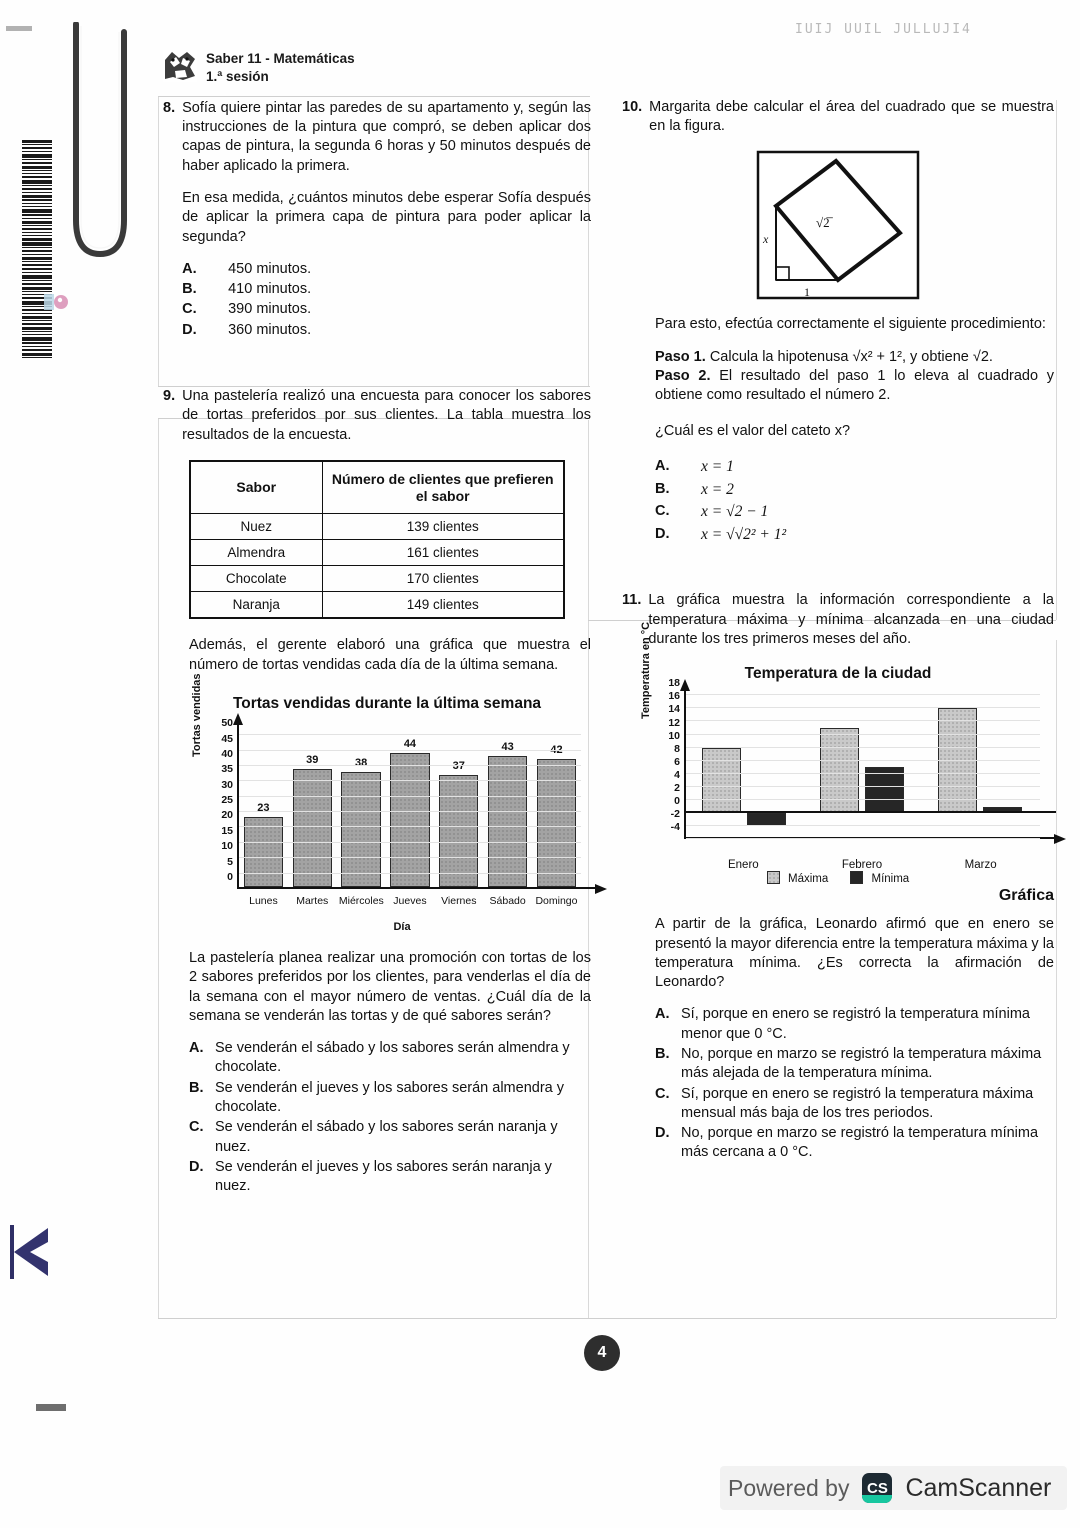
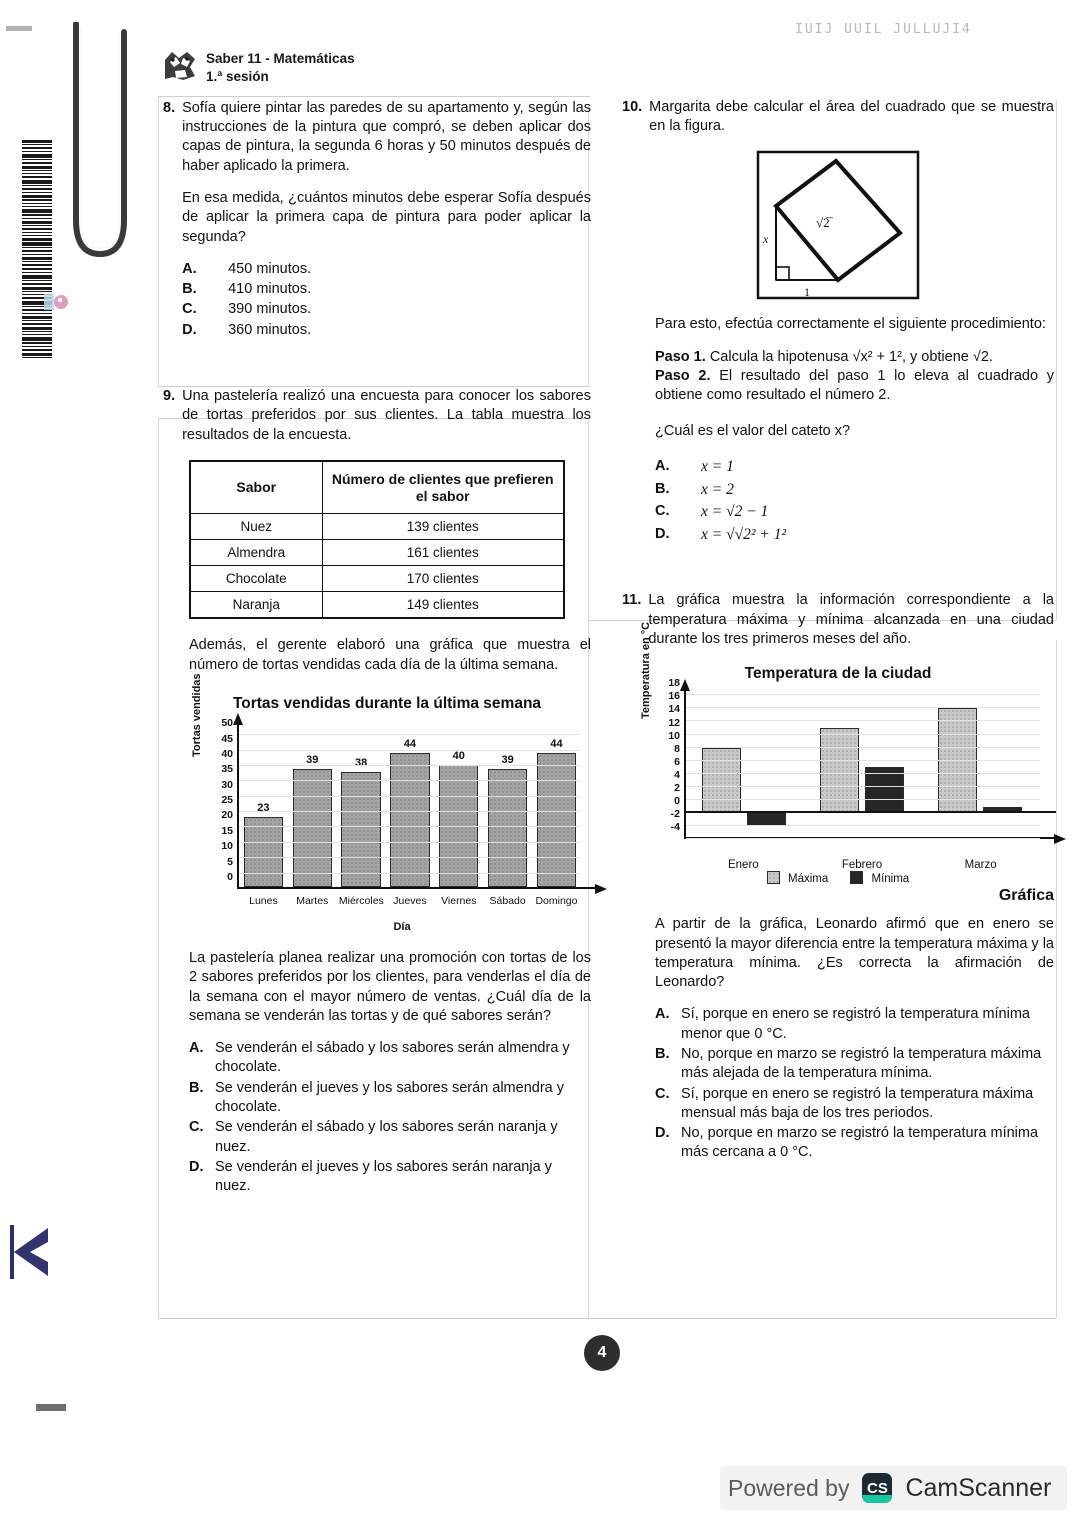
Tortas vendidas durante la última semana/Viernes: 37 -> 40
Tortas vendidas durante la última semana/Sábado: 43 -> 39
Tortas vendidas durante la última semana/Domingo: 42 -> 44
